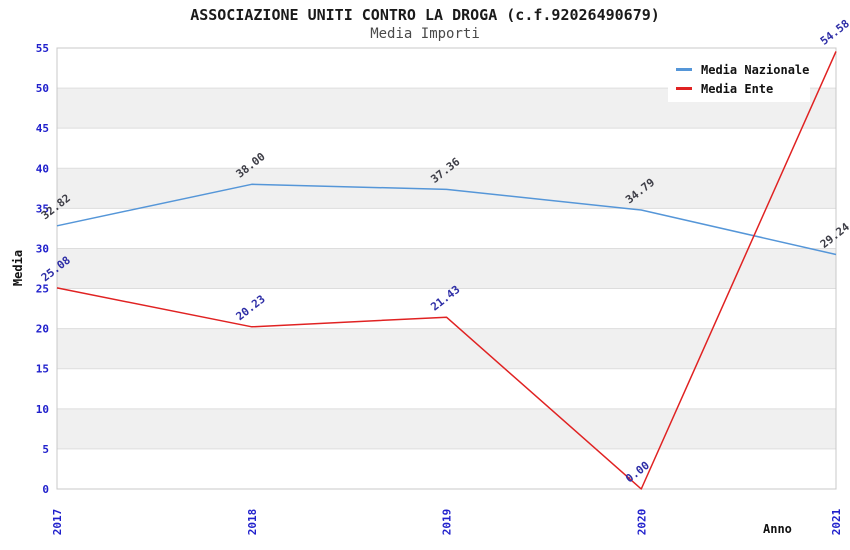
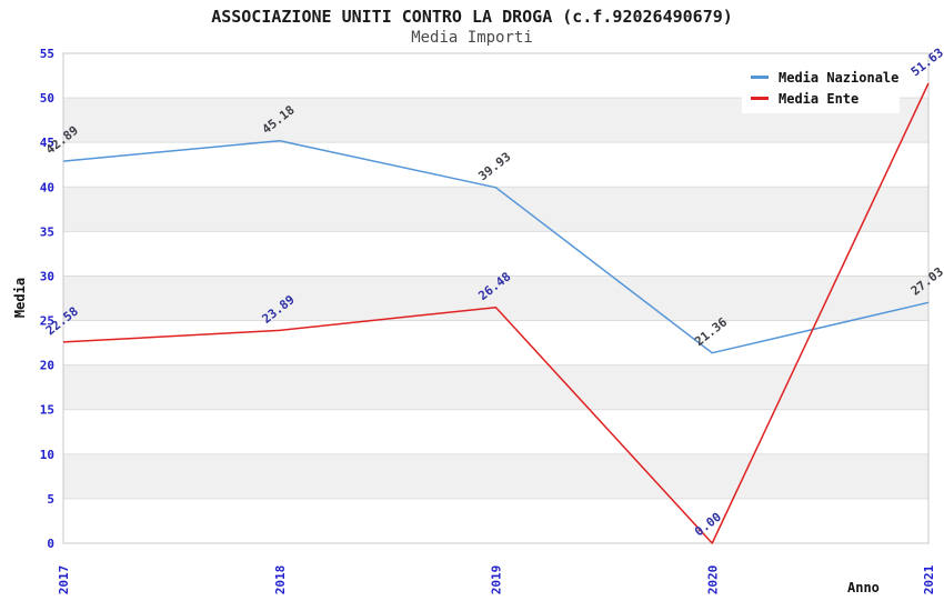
Media Nazionale/2017: 32.82 -> 42.89
Media Ente/2017: 25.08 -> 22.58
Media Nazionale/2018: 38.00 -> 45.18
Media Ente/2018: 20.23 -> 23.89
Media Nazionale/2019: 37.36 -> 39.93
Media Ente/2019: 21.43 -> 26.48
Media Nazionale/2020: 34.79 -> 21.36
Media Nazionale/2021: 29.24 -> 27.03
Media Ente/2021: 54.58 -> 51.63
